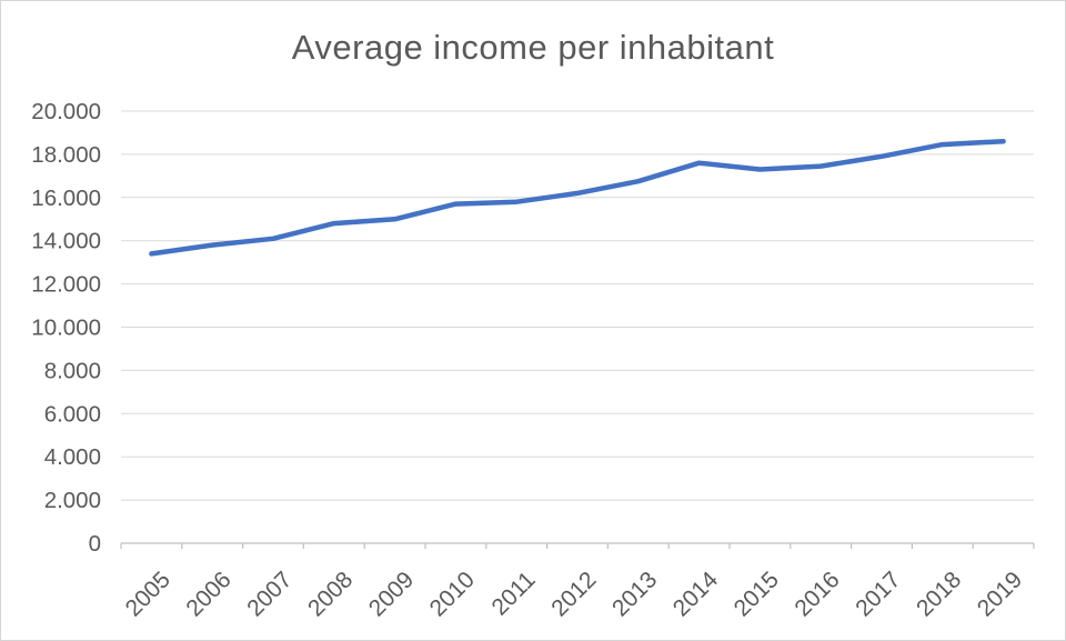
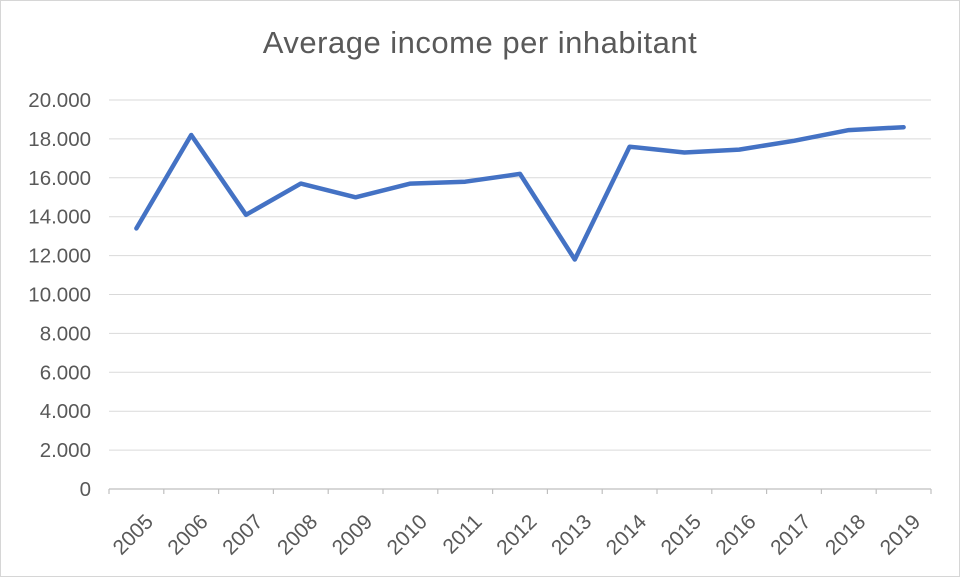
2006: 13800 -> 18200
2008: 14800 -> 15700
2013: 16800 -> 11800
